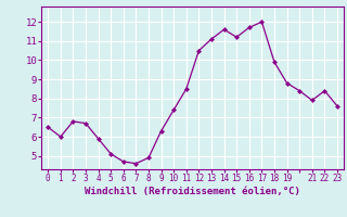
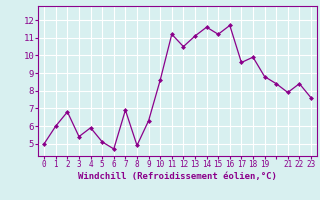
0: 6.5 -> 5.0
3: 6.7 -> 5.4
7: 4.6 -> 6.9
10: 7.4 -> 8.6
11: 8.5 -> 11.2
17: 12.0 -> 9.6
